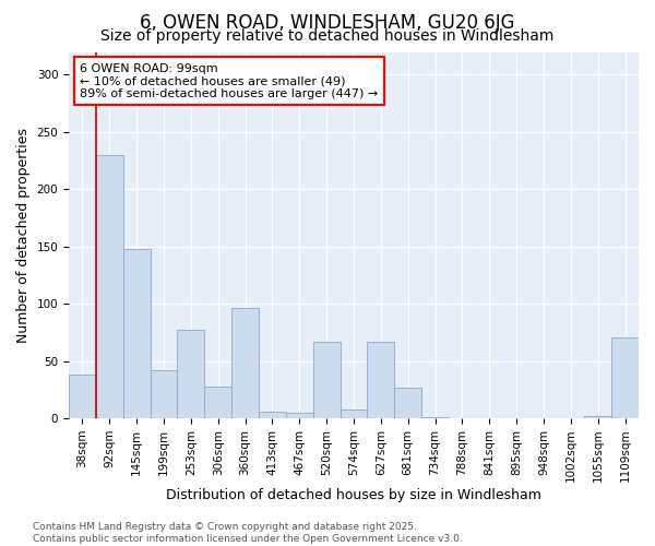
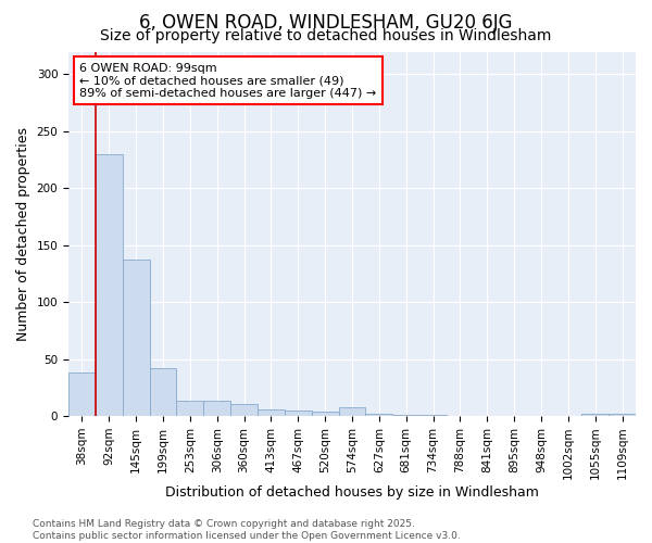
145sqm: 148 -> 137
253sqm: 77 -> 13
306sqm: 28 -> 13
360sqm: 96 -> 11
520sqm: 67 -> 4
627sqm: 67 -> 2
681sqm: 27 -> 1
1109sqm: 71 -> 2
